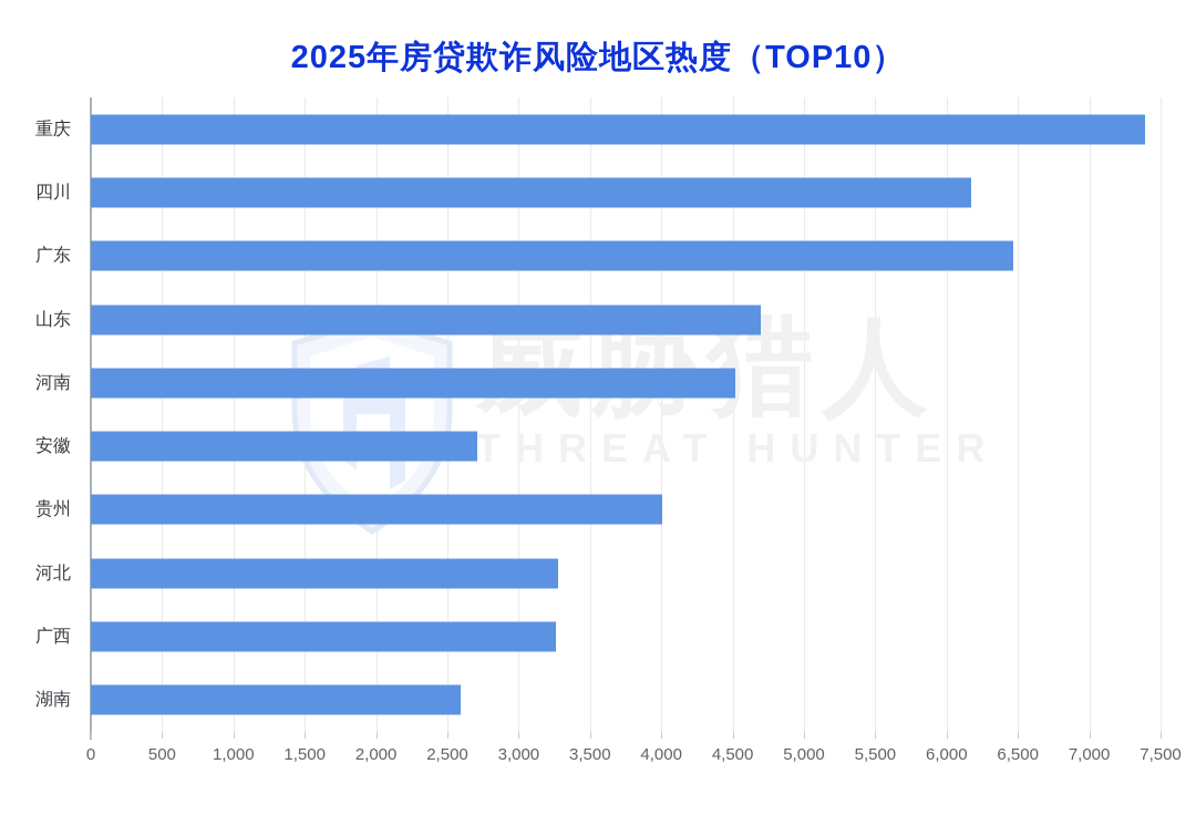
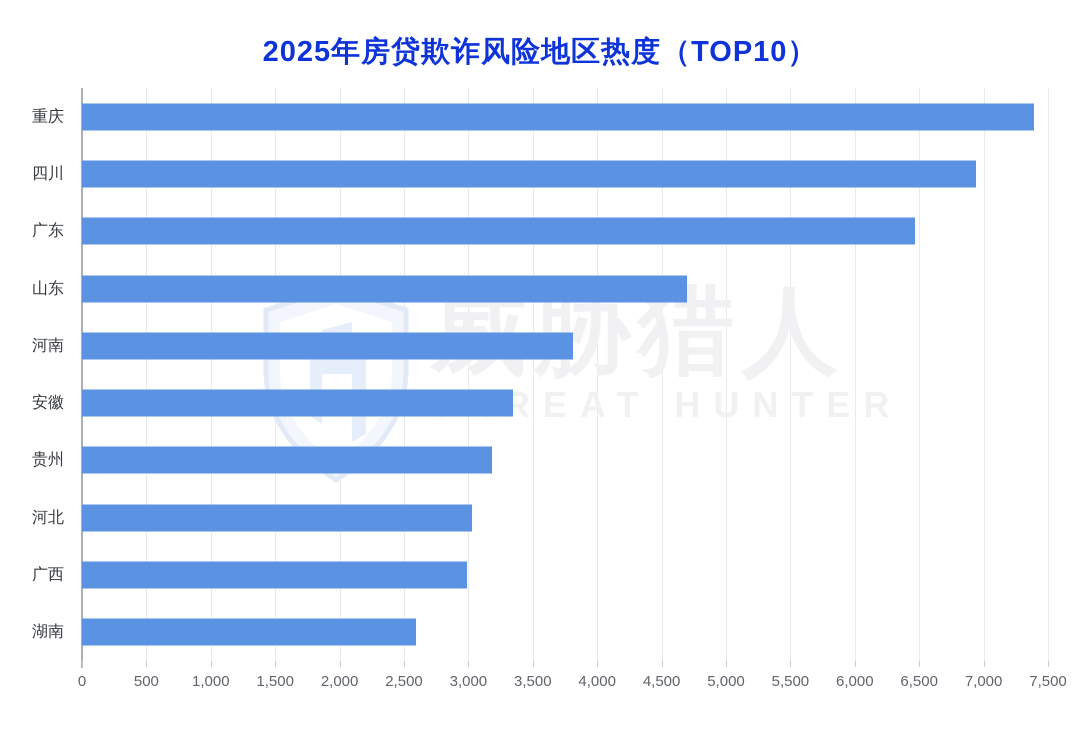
四川: 6170 -> 6940
河南: 4520 -> 3810
安徽: 2710 -> 3350
贵州: 4010 -> 3180
河北: 3280 -> 3030
广西: 3260 -> 2990
